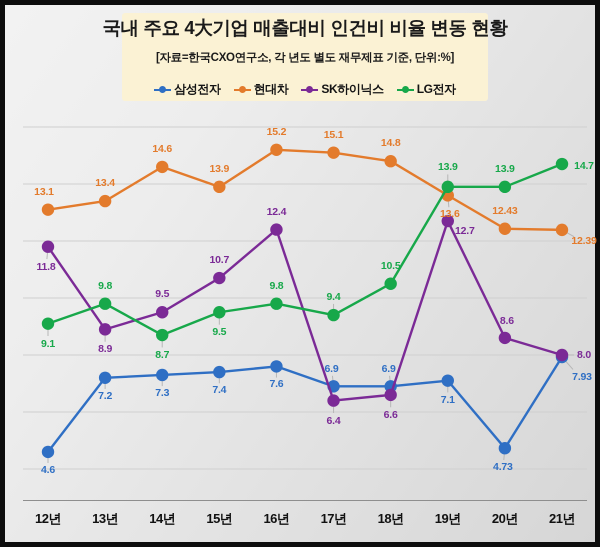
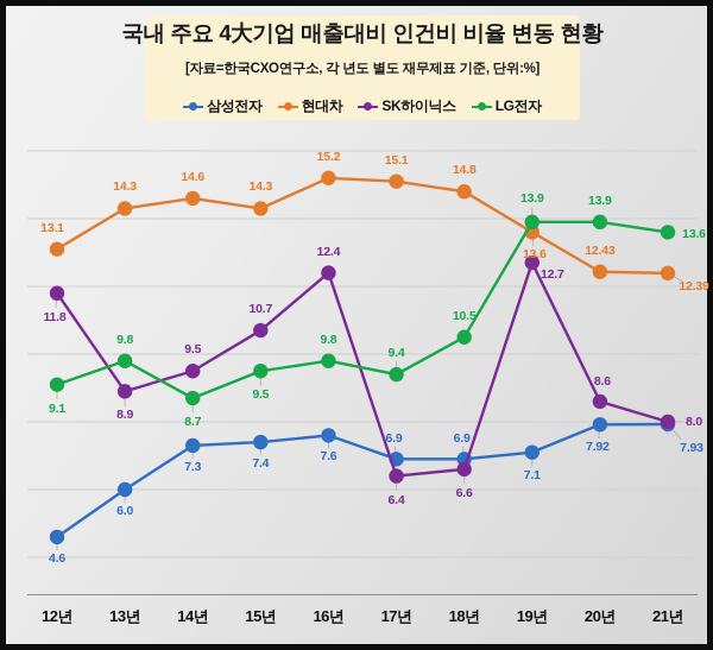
삼성전자/13년: 7.2 -> 6.0
현대차/13년: 13.4 -> 14.3
현대차/15년: 13.9 -> 14.3
삼성전자/20년: 4.73 -> 7.92
LG전자/21년: 14.7 -> 13.6
